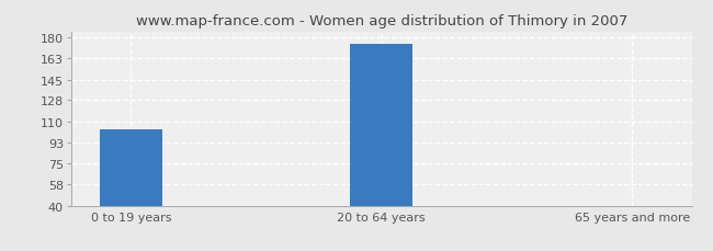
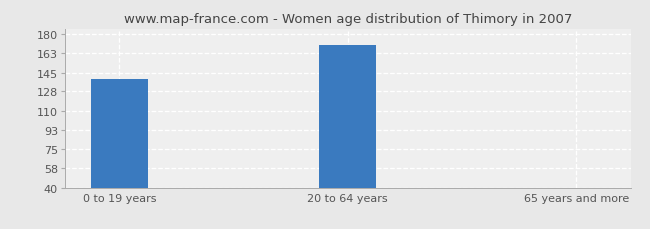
0 to 19 years: 104 -> 139
20 to 64 years: 175 -> 170
